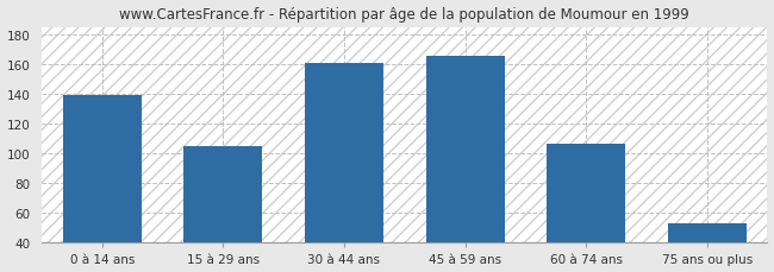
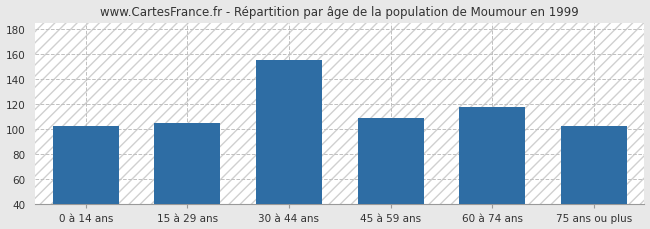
0 à 14 ans: 139 -> 103
30 à 44 ans: 161 -> 155
45 à 59 ans: 166 -> 109
60 à 74 ans: 107 -> 118
75 ans ou plus: 53 -> 103
